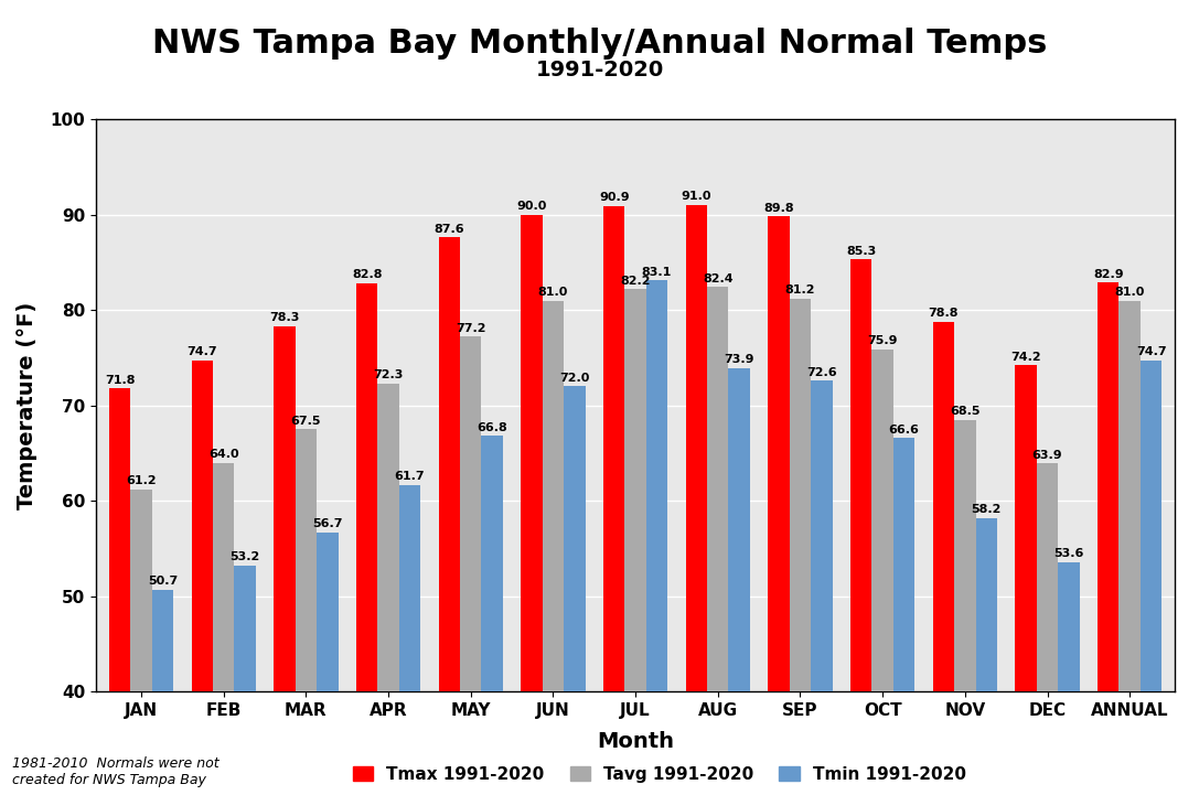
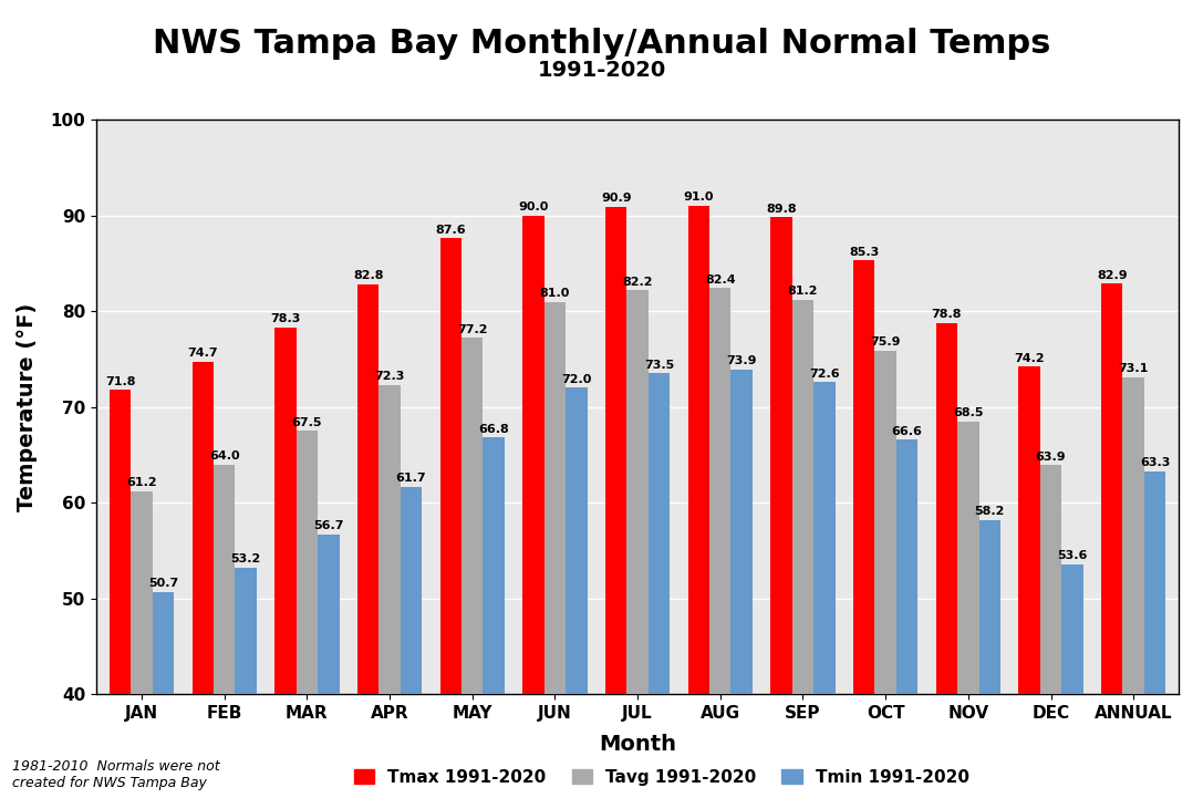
Tmin 1991-2020/JUL: 83.1 -> 73.5
Tavg 1991-2020/ANNUAL: 81.0 -> 73.1
Tmin 1991-2020/ANNUAL: 74.7 -> 63.3
